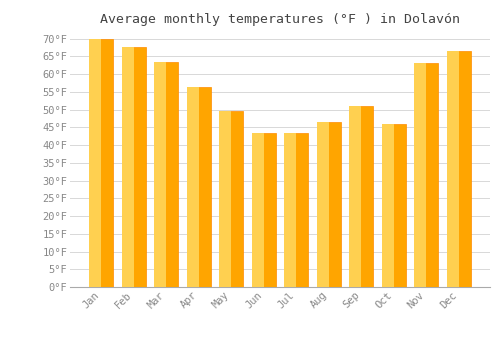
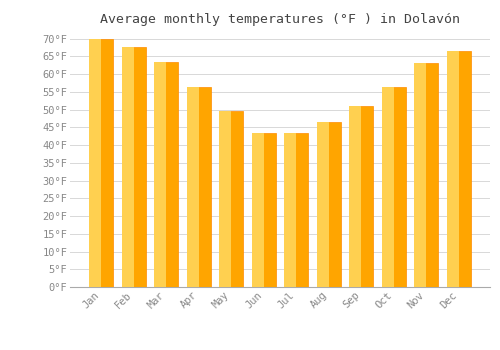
Oct: 46.0°F -> 56.5°F
